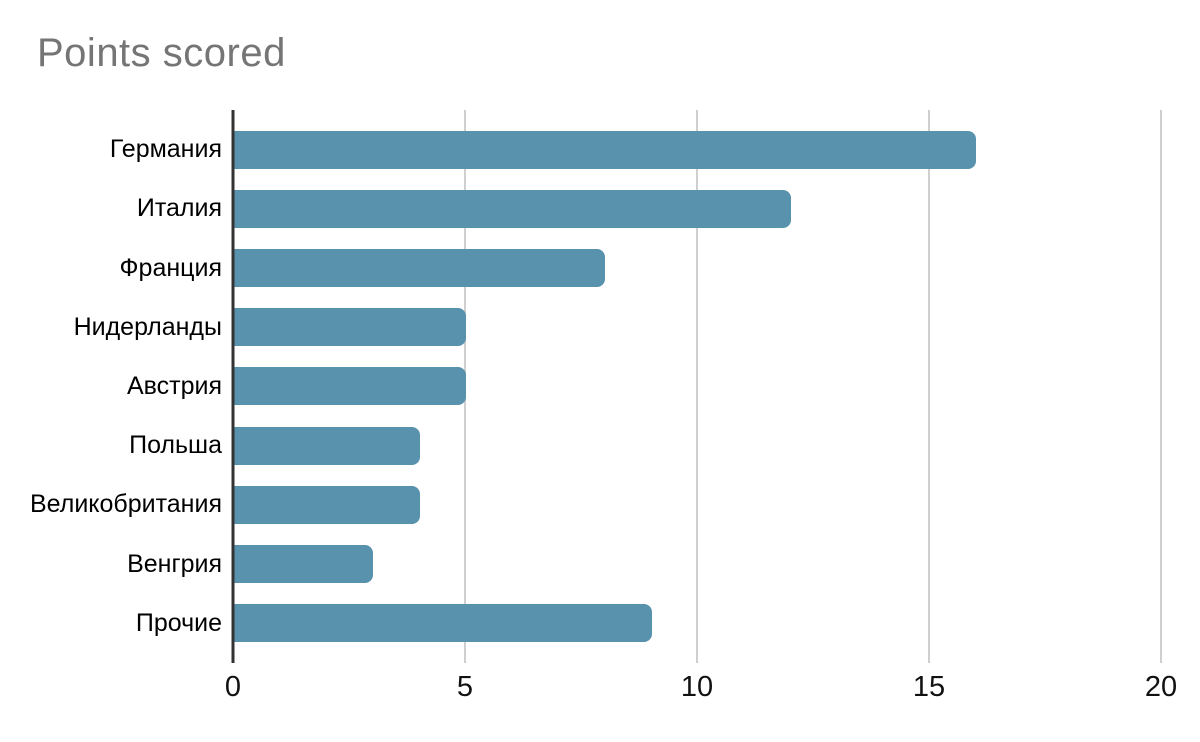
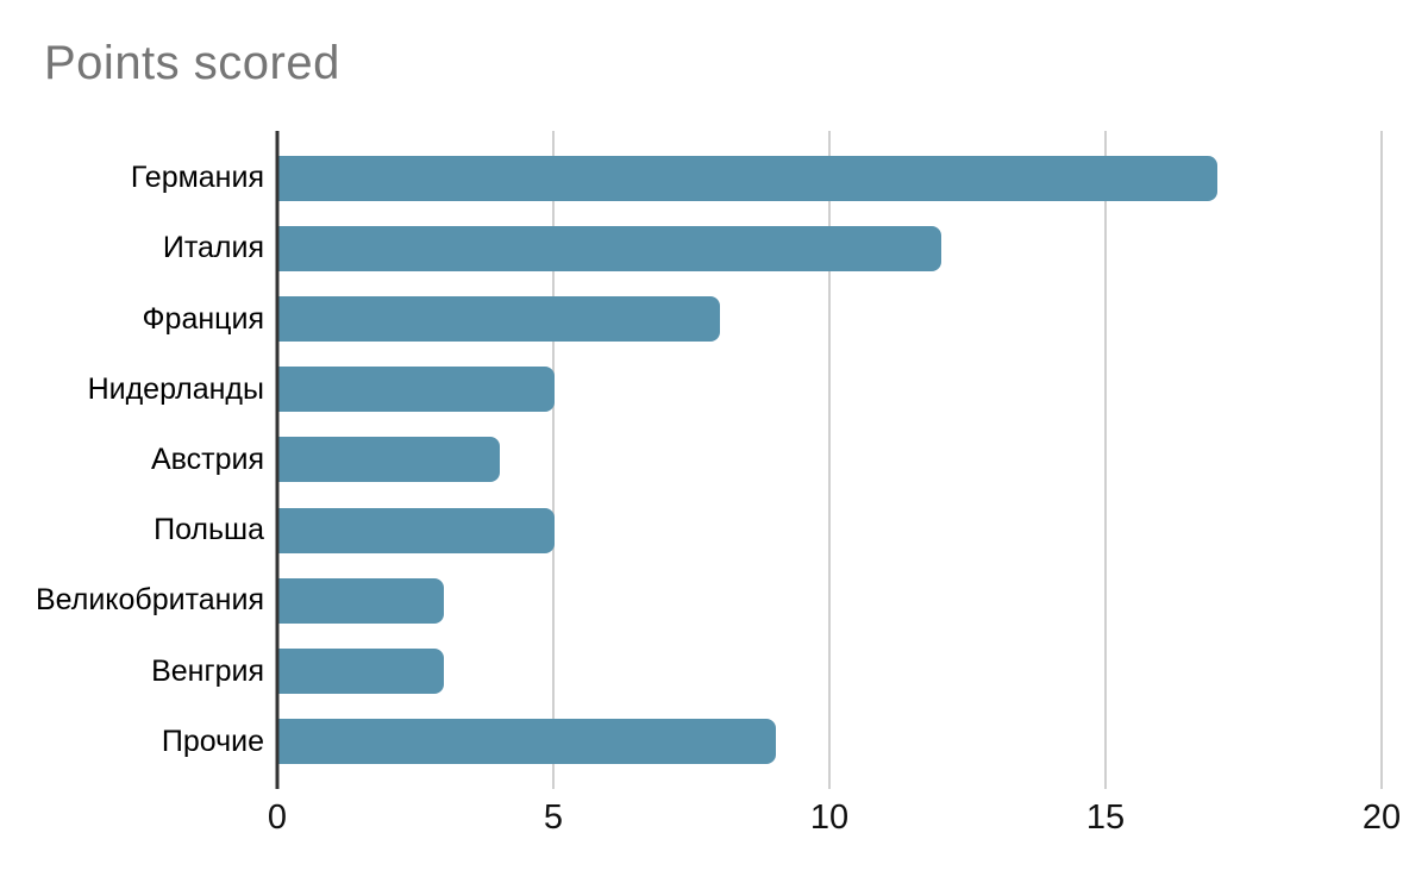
Германия: 16 -> 17
Австрия: 5 -> 4
Польша: 4 -> 5
Великобритания: 4 -> 3
